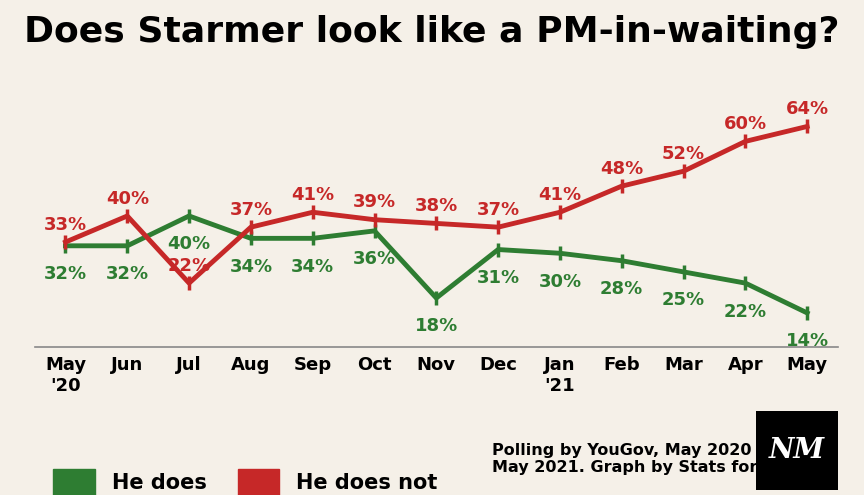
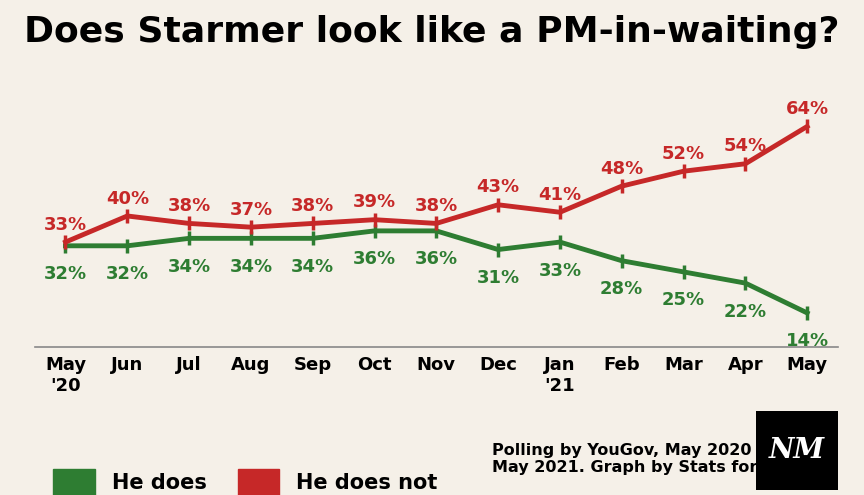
He does/Jul: 40% -> 34%
He does not/Jul: 22% -> 38%
He does not/Sep: 41% -> 38%
He does/Nov: 18% -> 36%
He does not/Dec: 37% -> 43%
He does/Jan '21: 30% -> 33%
He does not/Apr: 60% -> 54%
